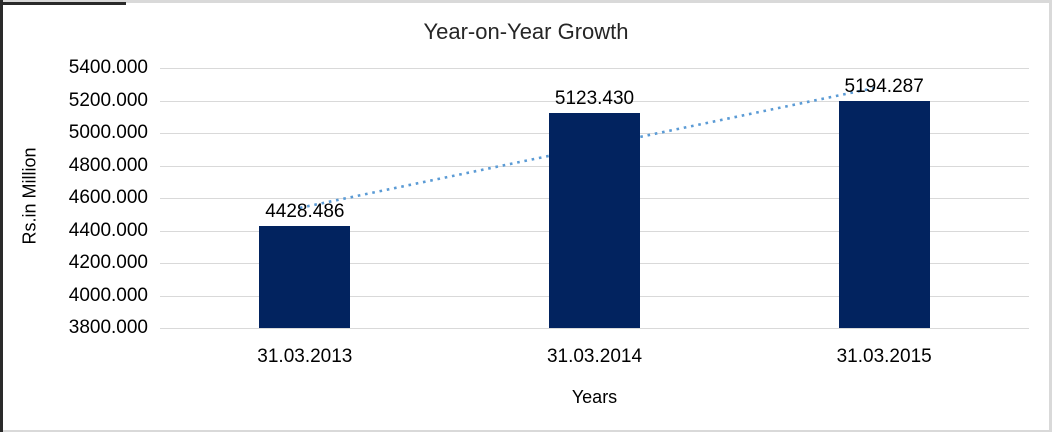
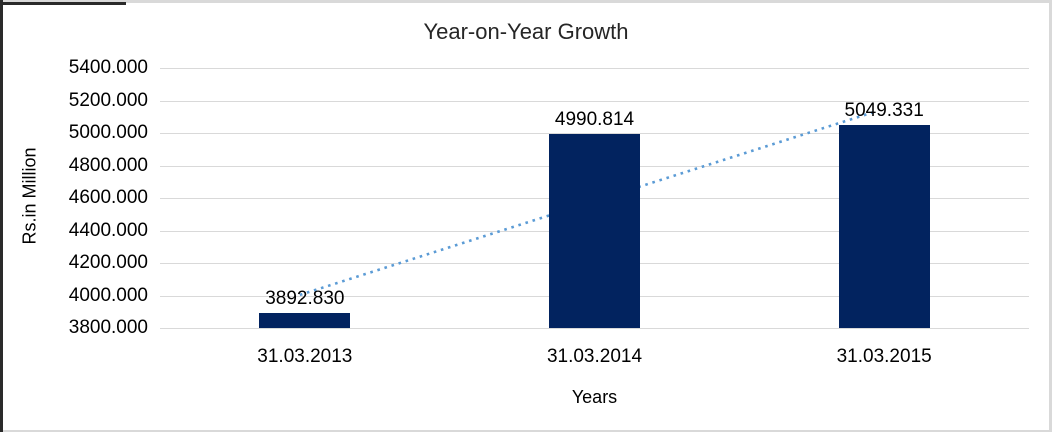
31.03.2013: 4428.486 -> 3892.830
31.03.2014: 5123.430 -> 4990.814
31.03.2015: 5194.287 -> 5049.331
